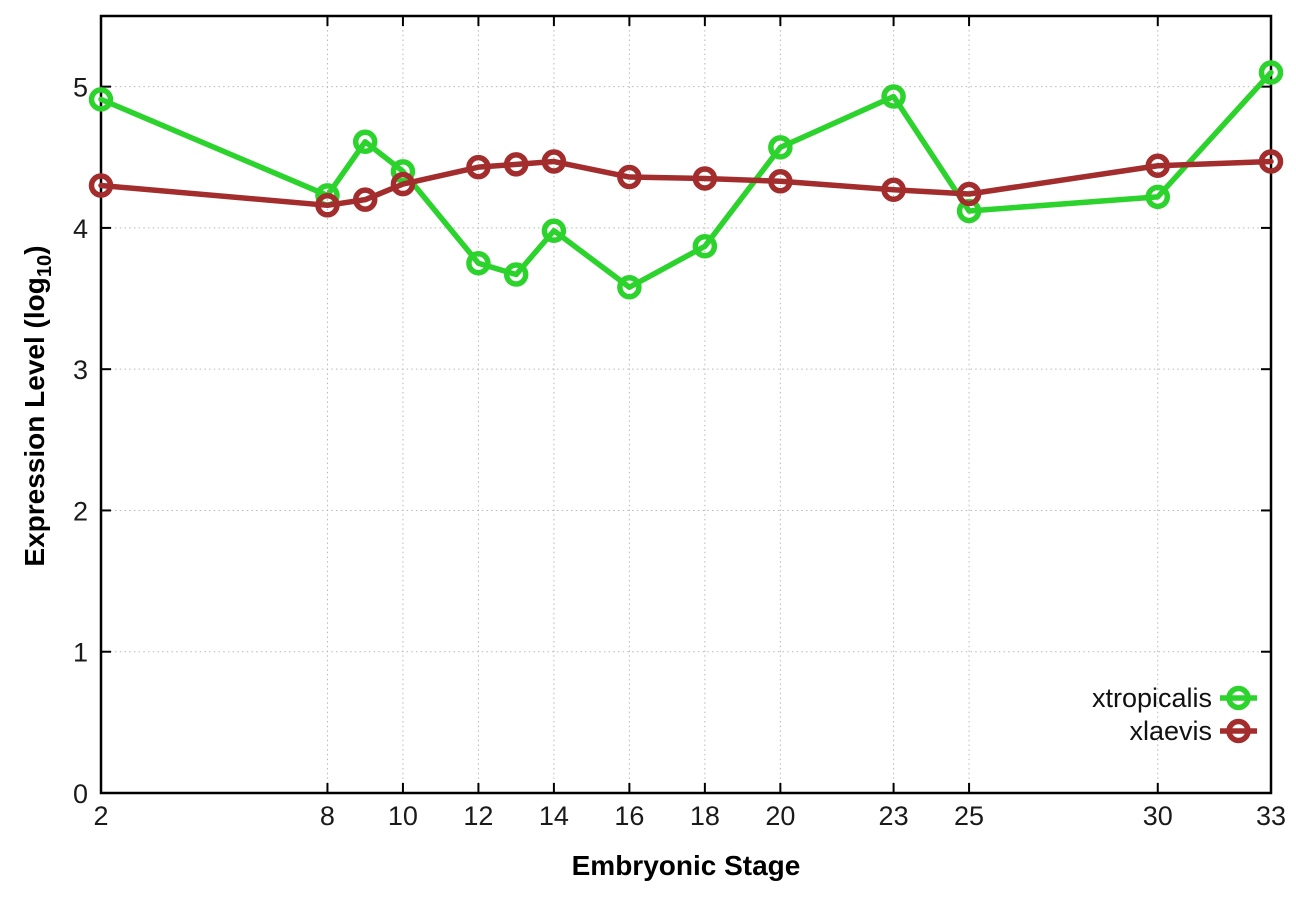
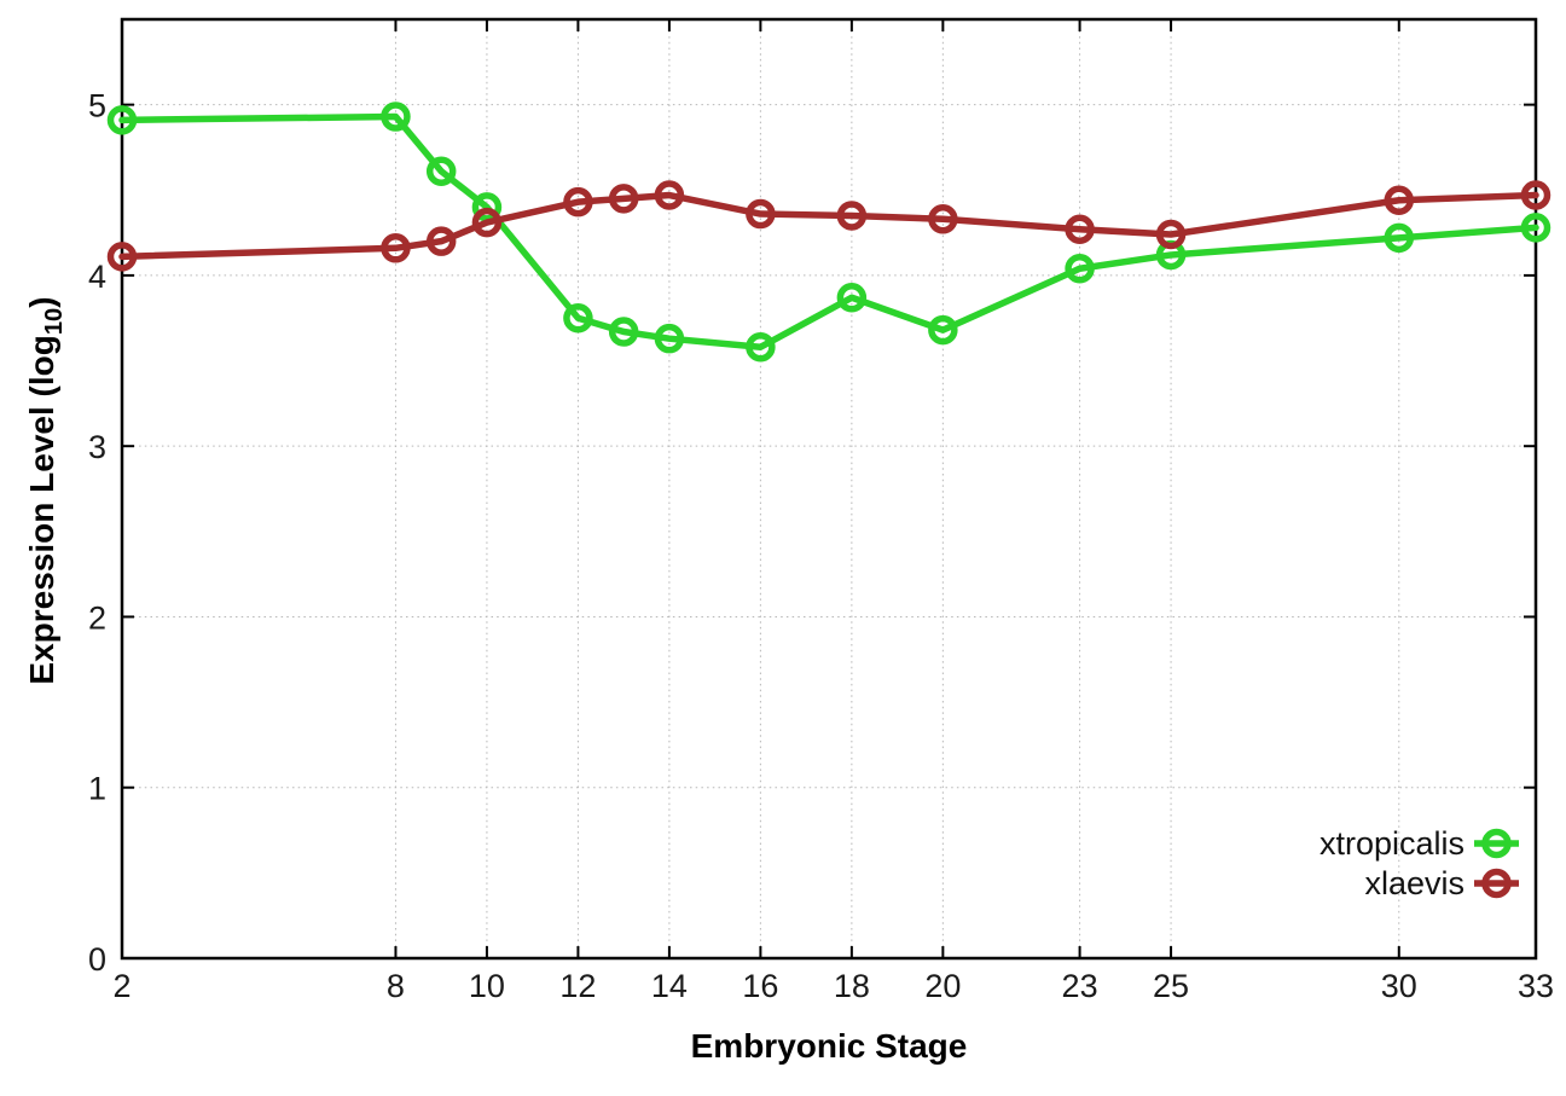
xlaevis/2: 4.30 -> 4.11
xtropicalis/8: 4.23 -> 4.93
xtropicalis/14: 3.98 -> 3.63
xtropicalis/20: 4.57 -> 3.68
xtropicalis/23: 4.93 -> 4.04
xtropicalis/33: 5.10 -> 4.28
